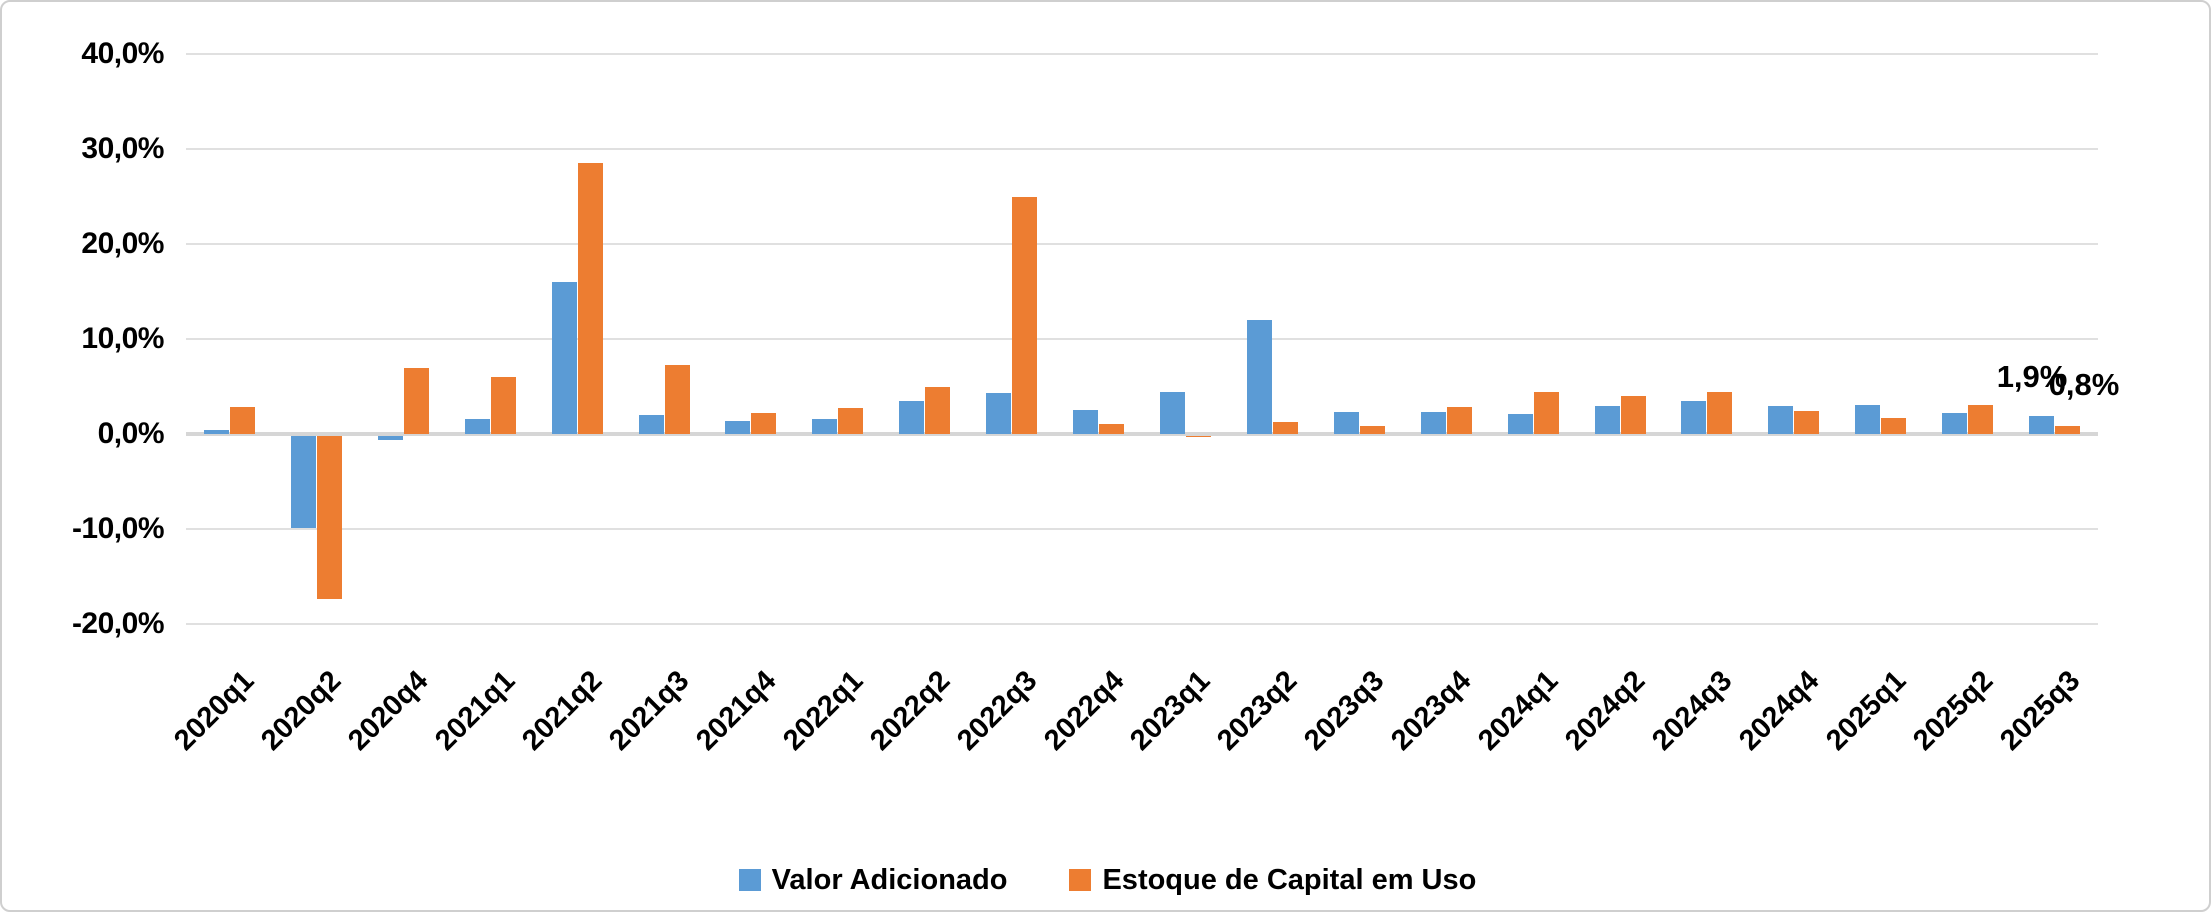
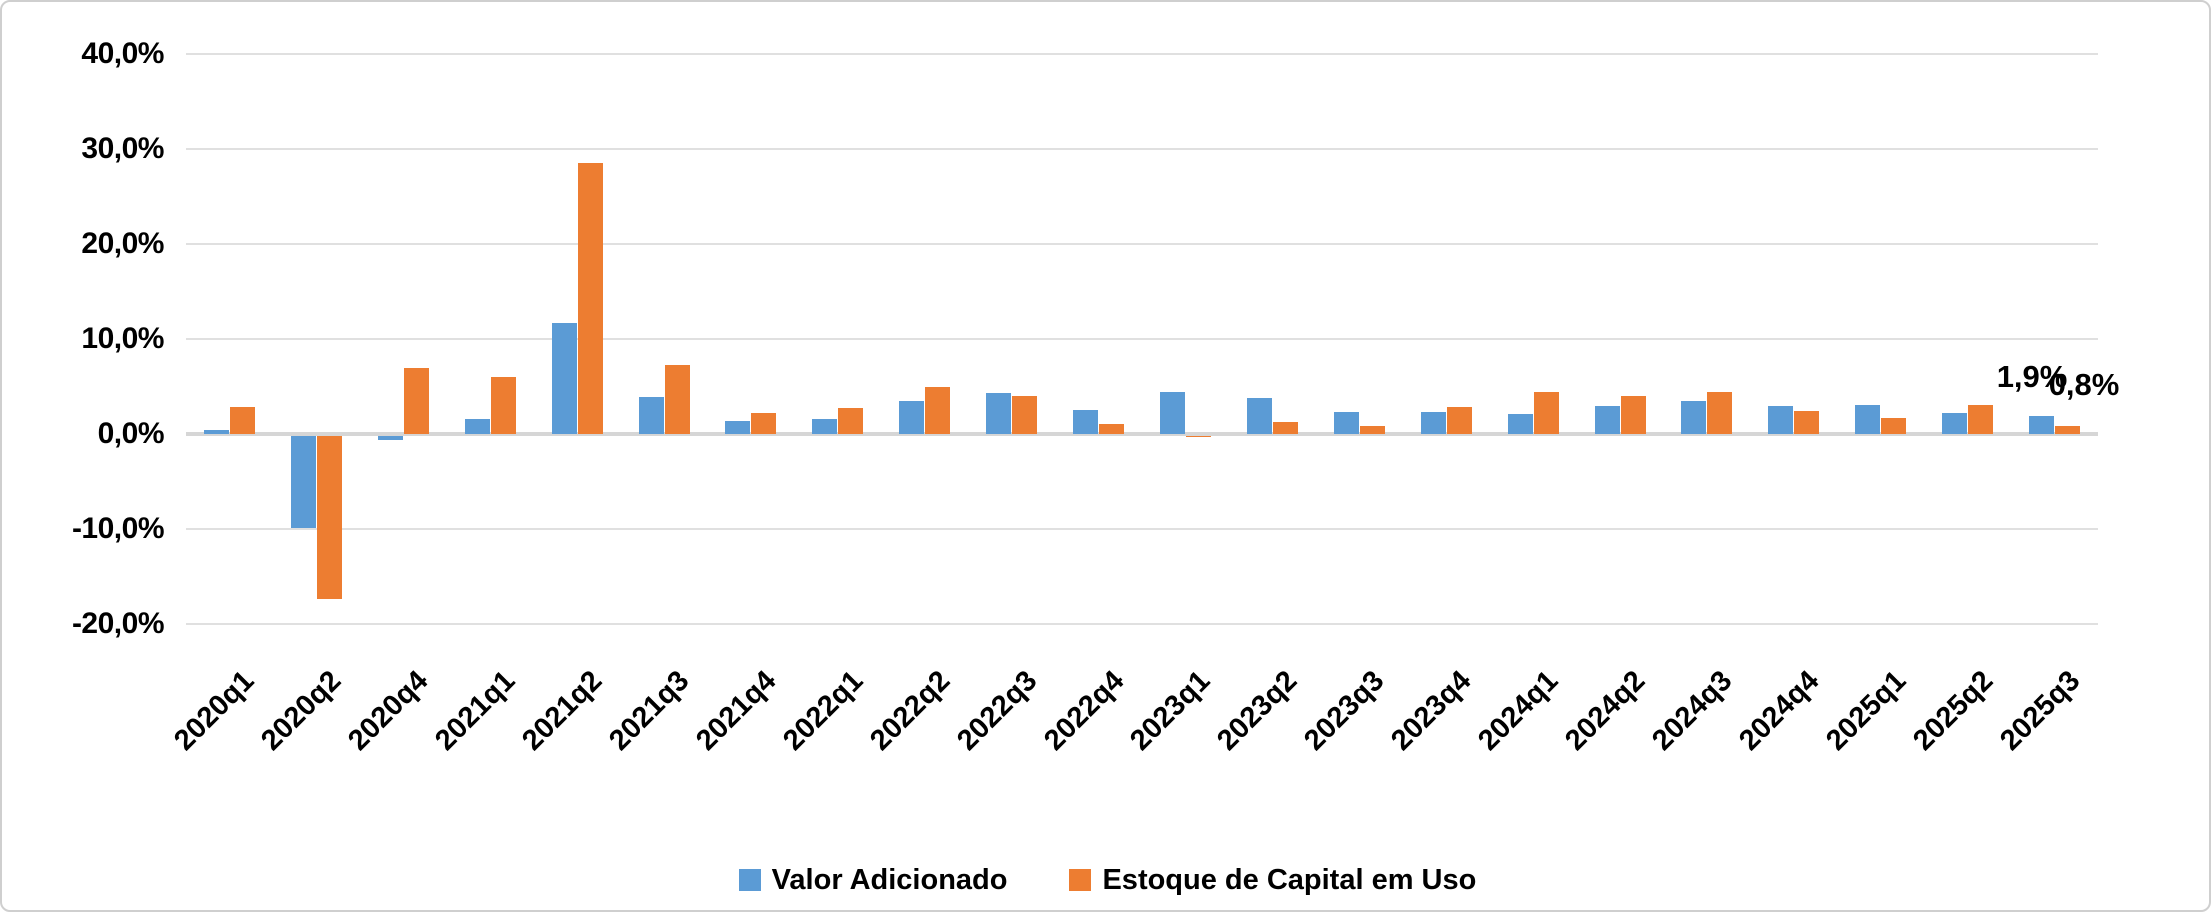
Valor Adicionado/2021q2: 16% -> 12%
Valor Adicionado/2021q3: 2% -> 4%
Estoque de Capital em Uso/2022q3: 25% -> 4%
Valor Adicionado/2023q2: 12% -> 4%
